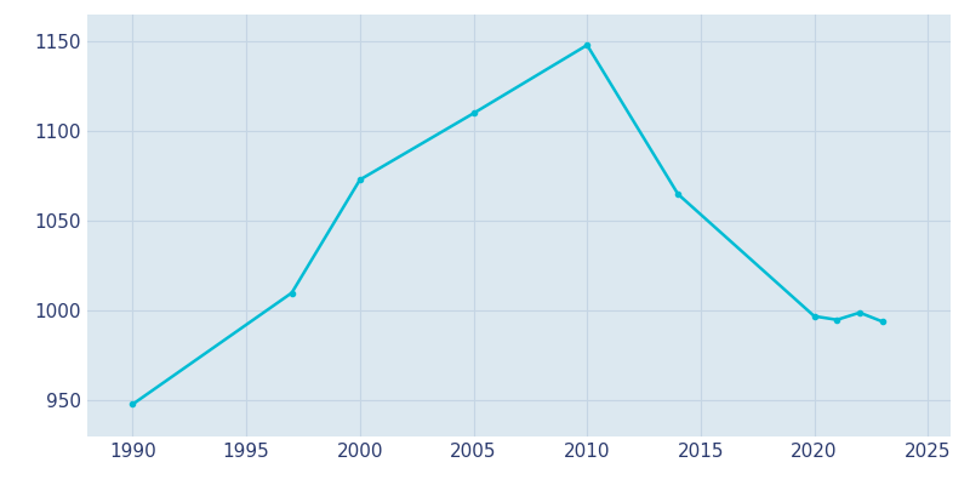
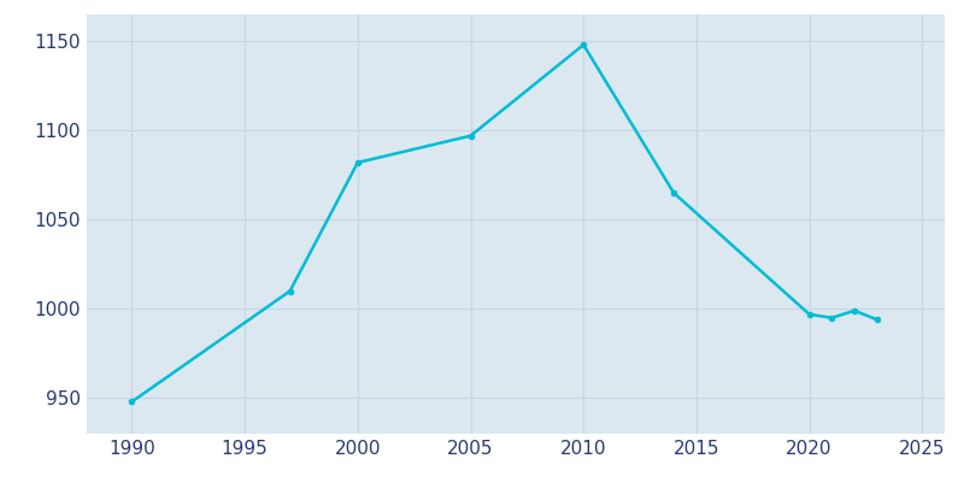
2000: 1073 -> 1082
2005: 1110 -> 1097
